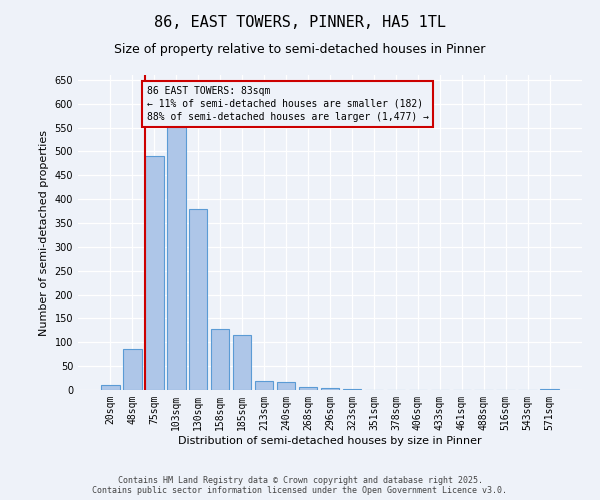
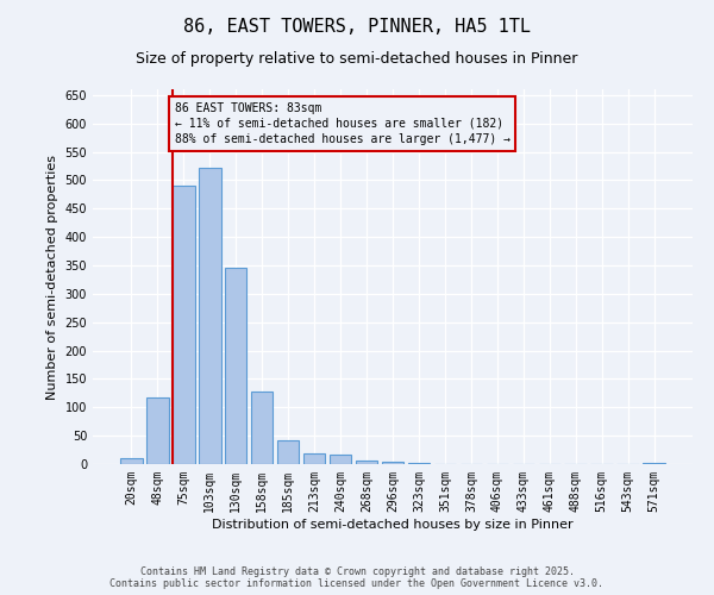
48sqm: 85 -> 118
103sqm: 555 -> 522
130sqm: 380 -> 345
185sqm: 115 -> 42
